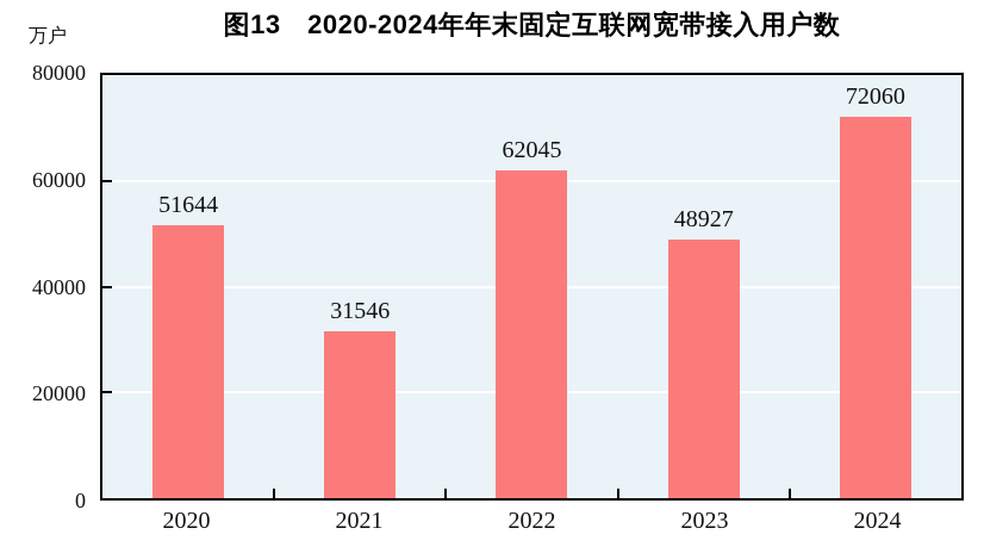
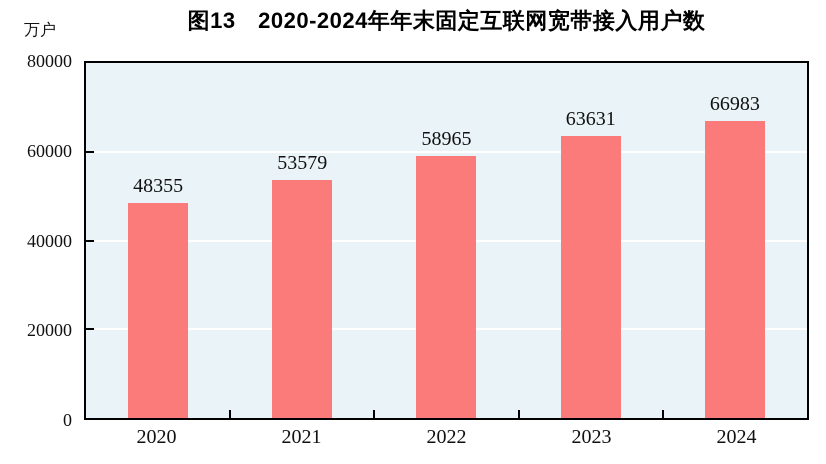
2020: 51644 -> 48355
2021: 31546 -> 53579
2022: 62045 -> 58965
2023: 48927 -> 63631
2024: 72060 -> 66983
